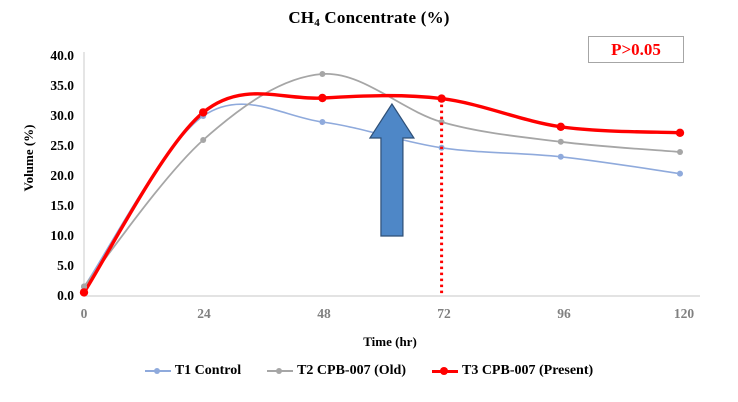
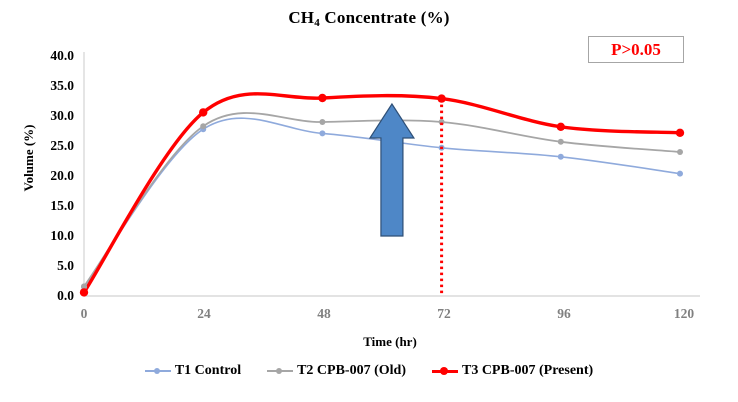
T1 Control/24: 30 -> 28
T2 CPB-007 (Old)/24: 26 -> 28
T1 Control/48: 29 -> 27
T2 CPB-007 (Old)/48: 37 -> 29
